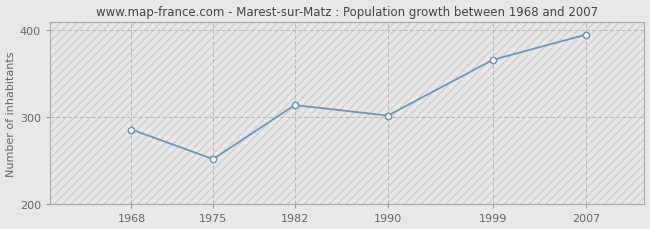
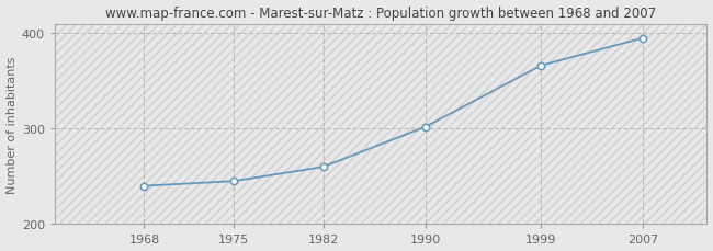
1968: 286 -> 240
1975: 252 -> 245
1982: 314 -> 260
